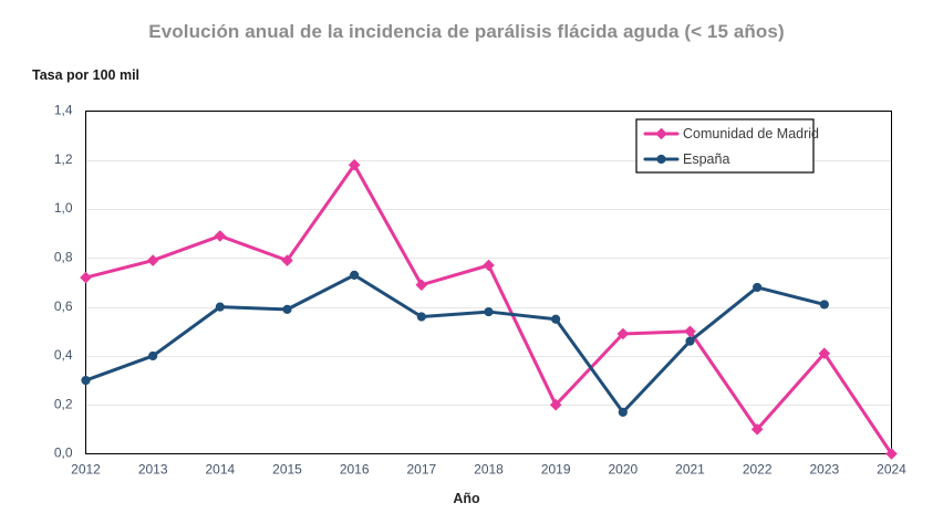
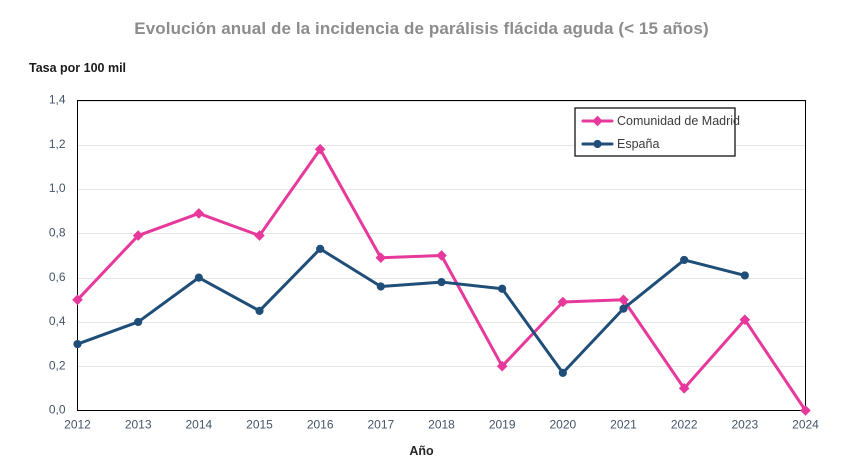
Comunidad de Madrid/2012: 0,72 -> 0,50
España/2015: 0,59 -> 0,45
Comunidad de Madrid/2018: 0,77 -> 0,70
